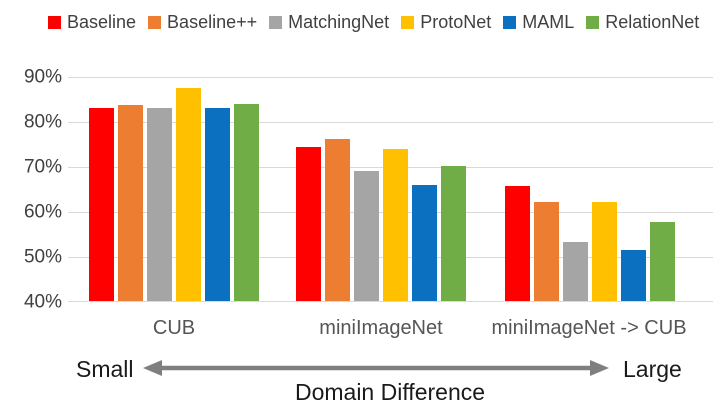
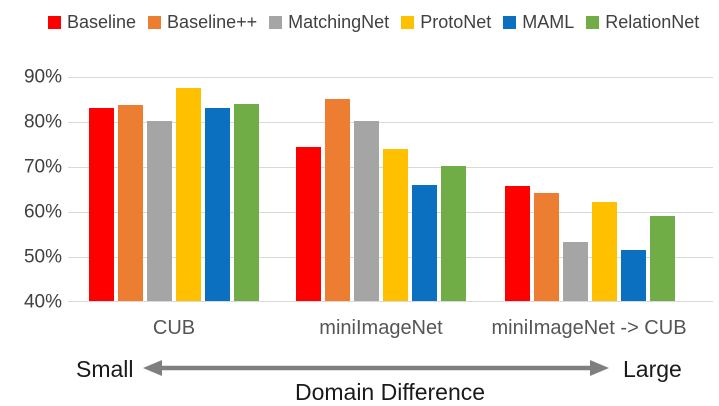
MatchingNet/CUB: 83% -> 80%
Baseline++/miniImageNet: 76% -> 85%
MatchingNet/miniImageNet: 69% -> 80%
Baseline++/miniImageNet -> CUB: 62% -> 64%
RelationNet/miniImageNet -> CUB: 58% -> 59%
